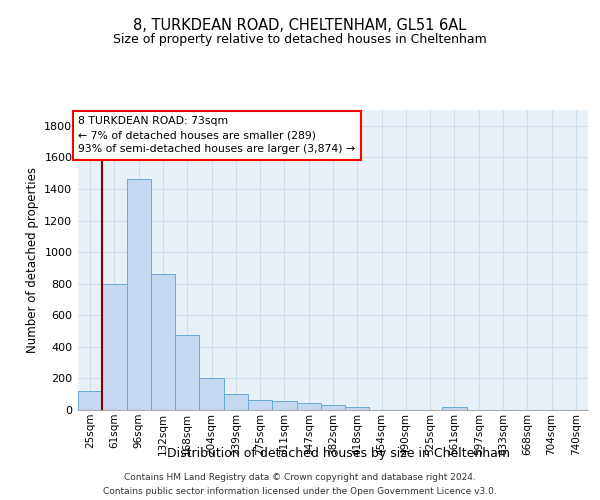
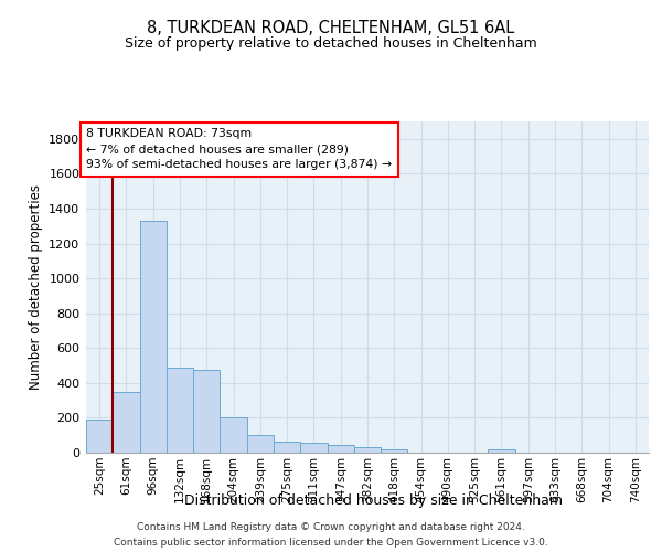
25sqm: 120 -> 190
61sqm: 800 -> 350
96sqm: 1460 -> 1330
132sqm: 860 -> 490
